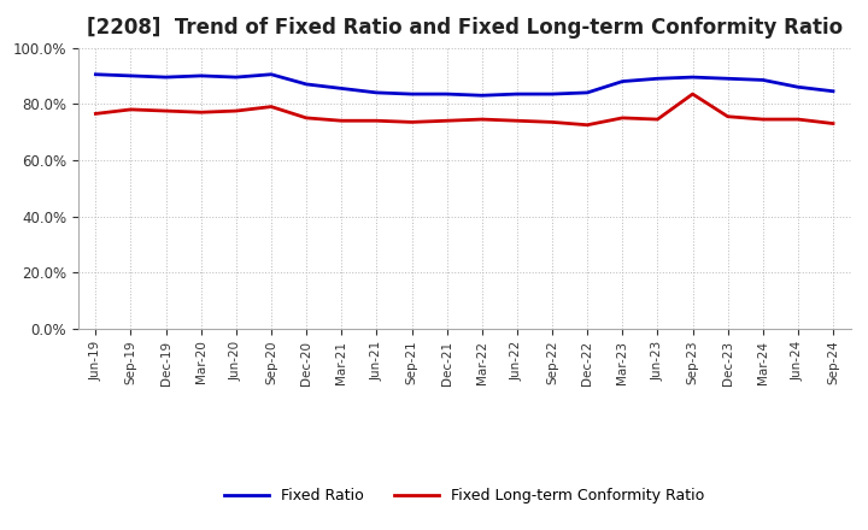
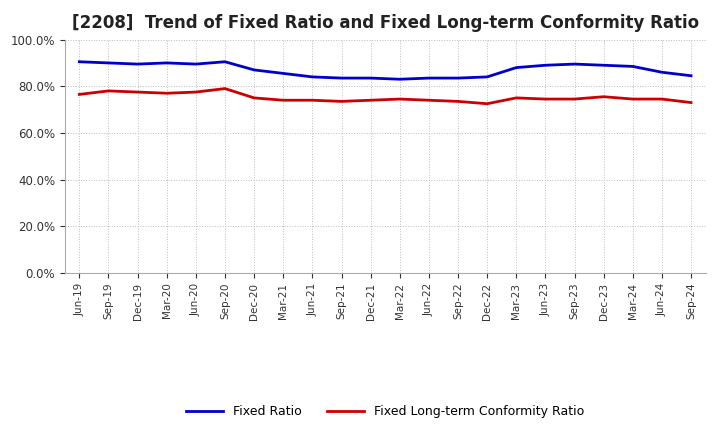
Fixed Long-term Conformity Ratio/Sep-23: 83.5% -> 74.5%
